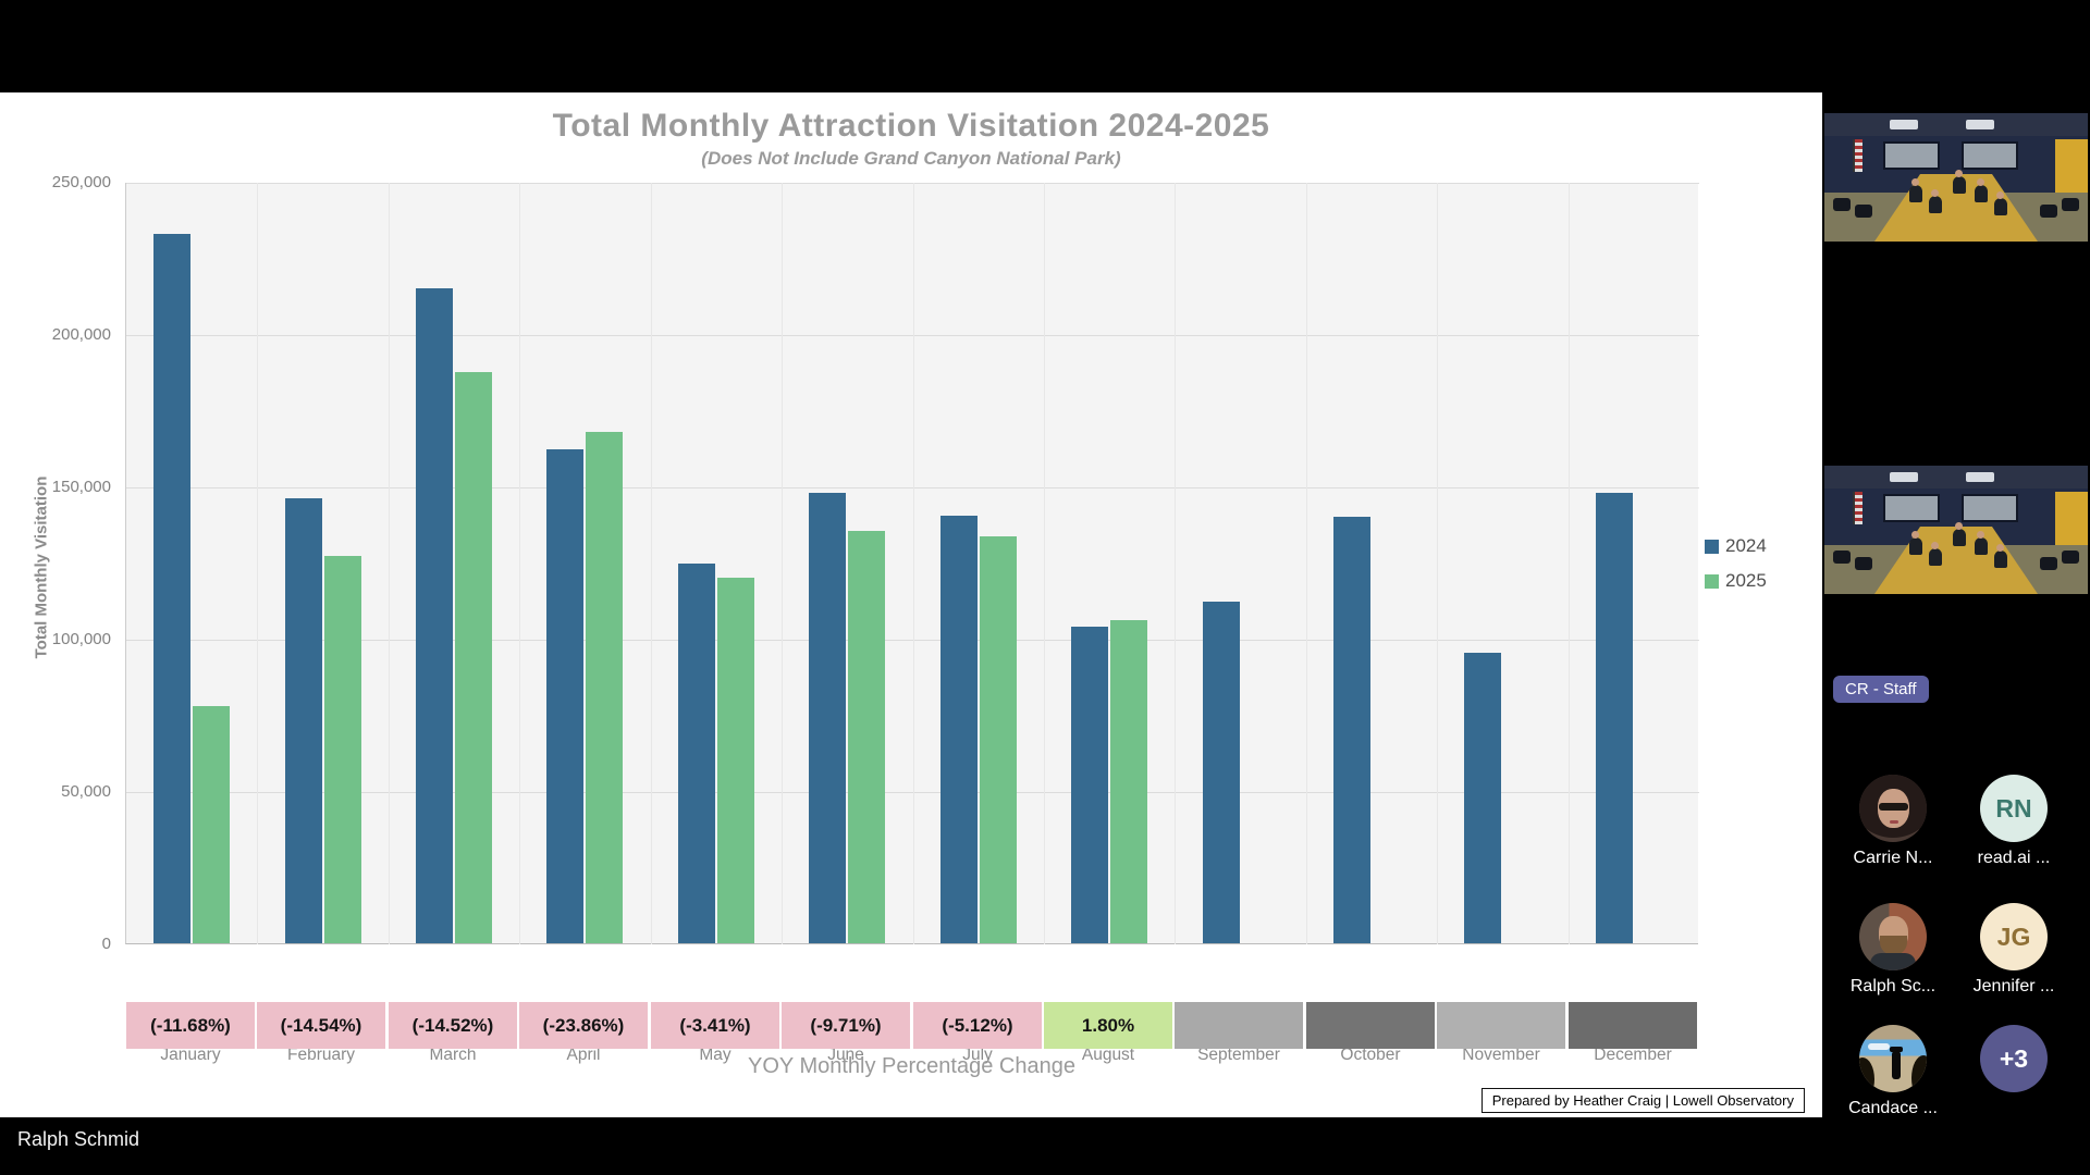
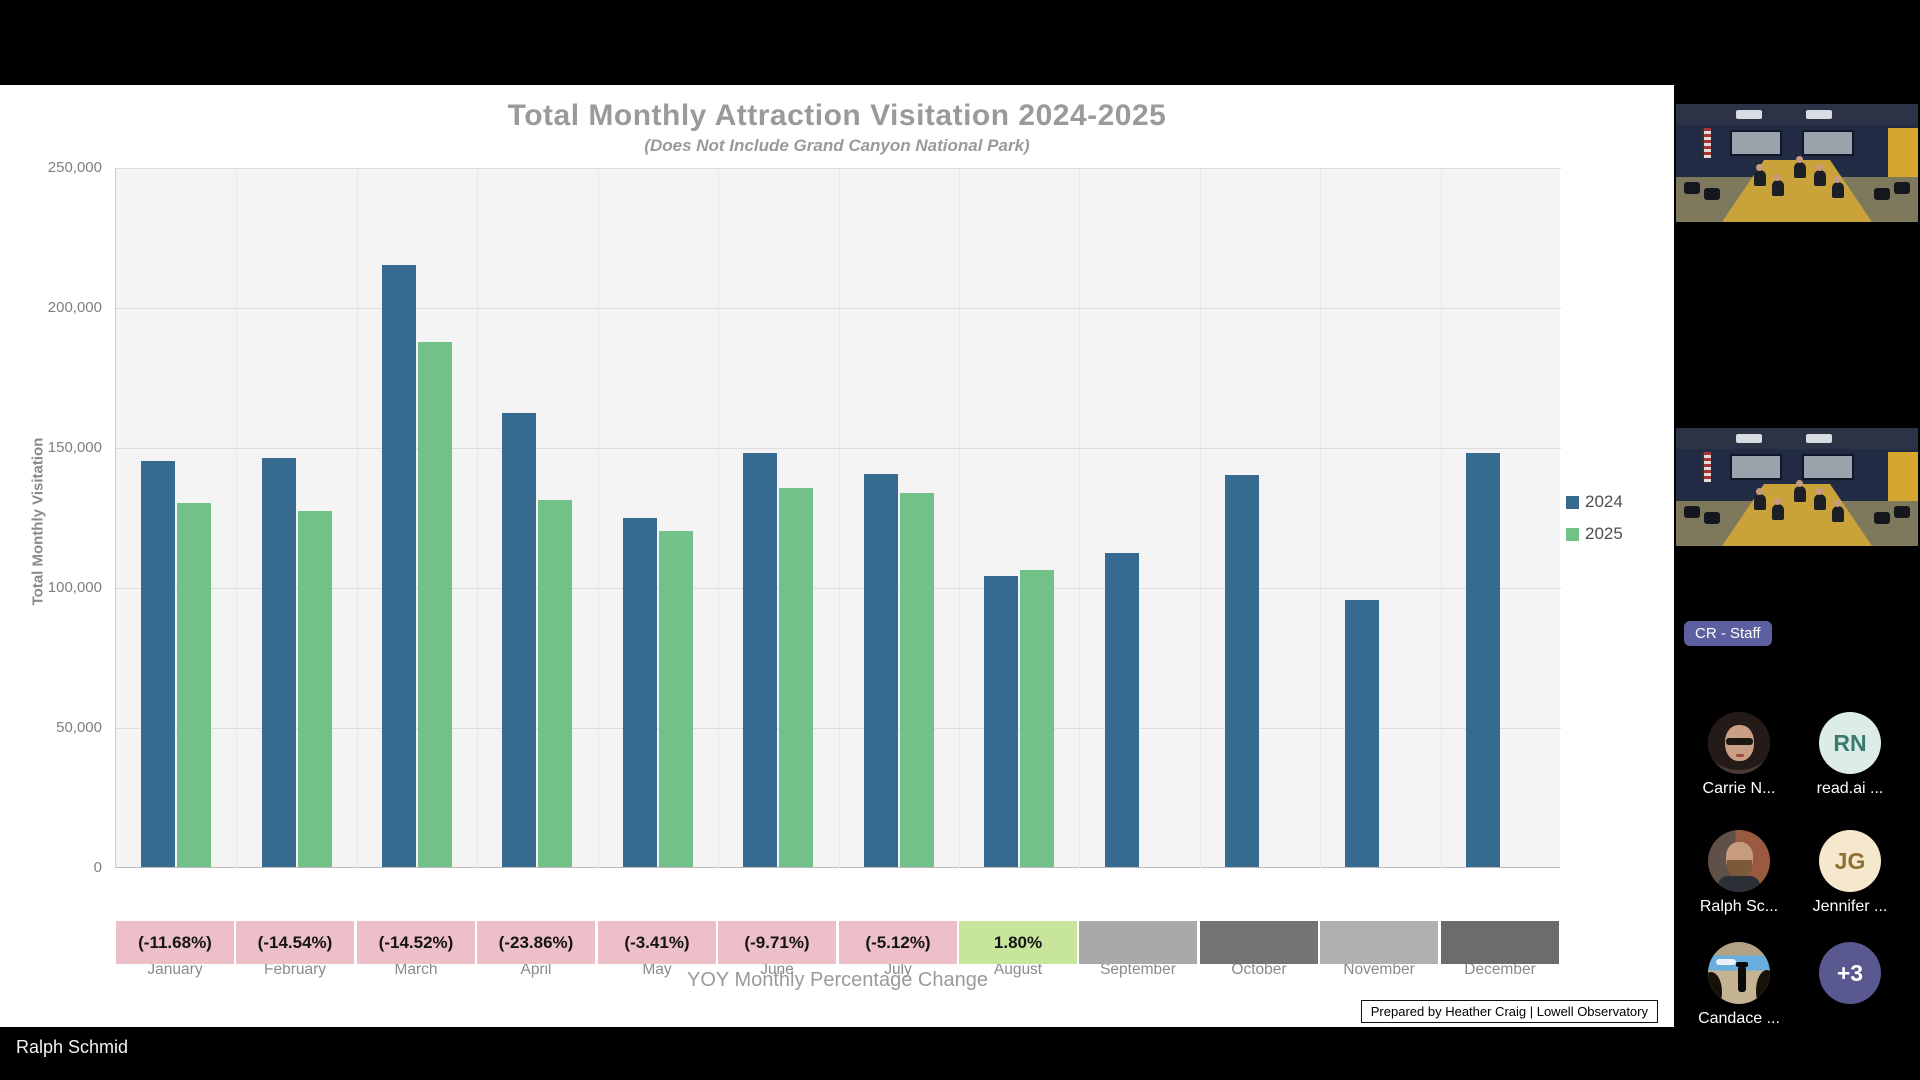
2024/January: 233000 -> 145000
2025/January: 78000 -> 130000
2025/April: 168000 -> 131000
